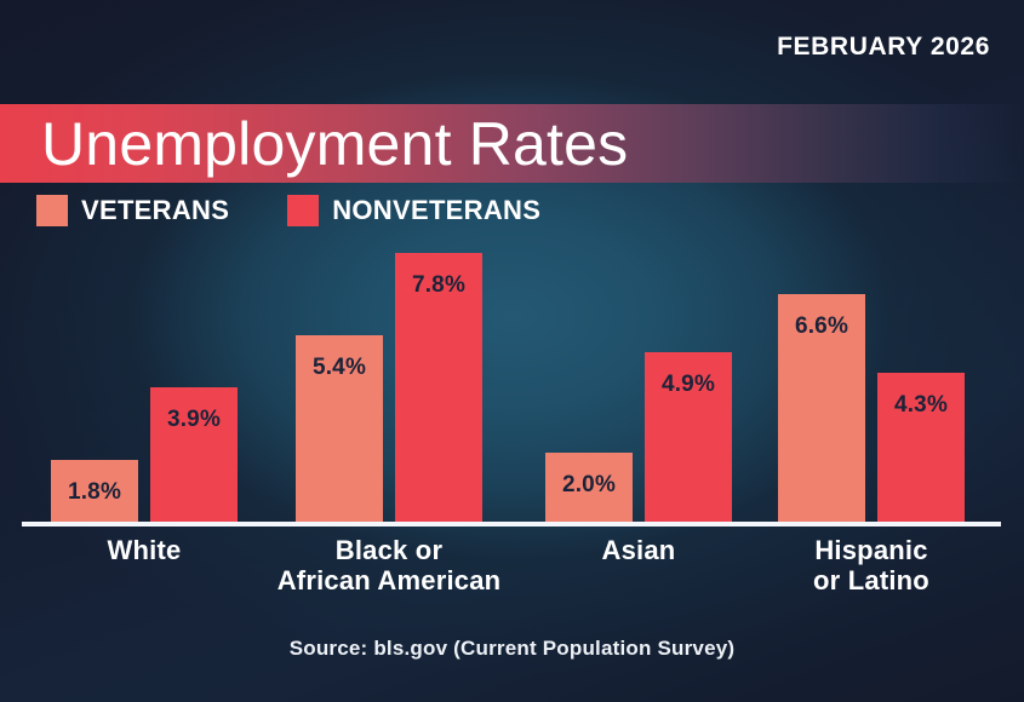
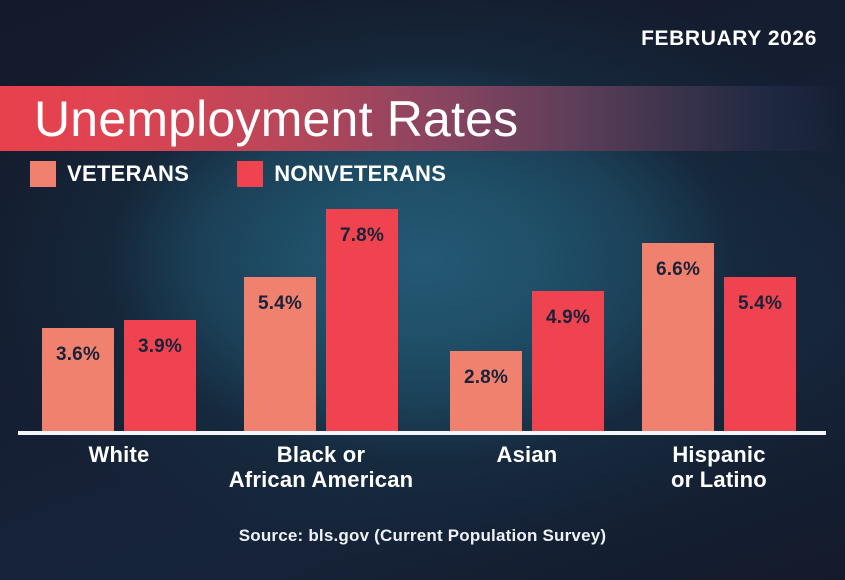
VETERANS/White: 1.8% -> 3.6%
VETERANS/Asian: 2.0% -> 2.8%
NONVETERANS/Hispanic or Latino: 4.3% -> 5.4%
